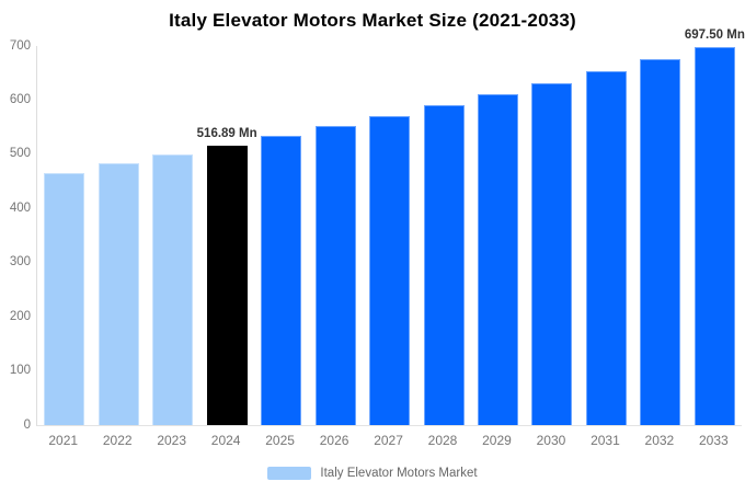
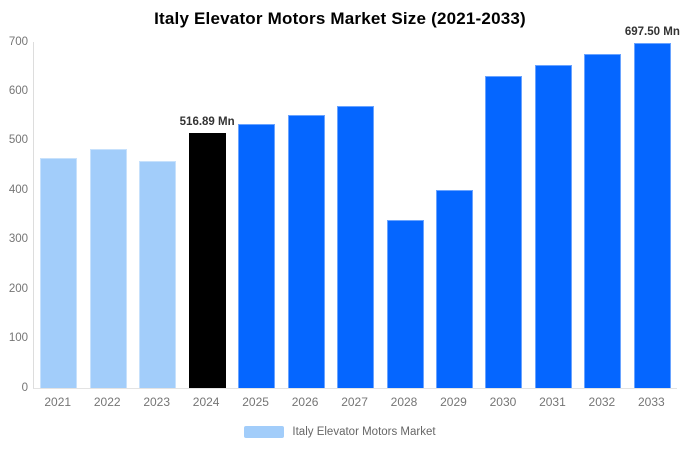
2023: 500 -> 460
2028: 590 -> 340
2029: 610 -> 400
